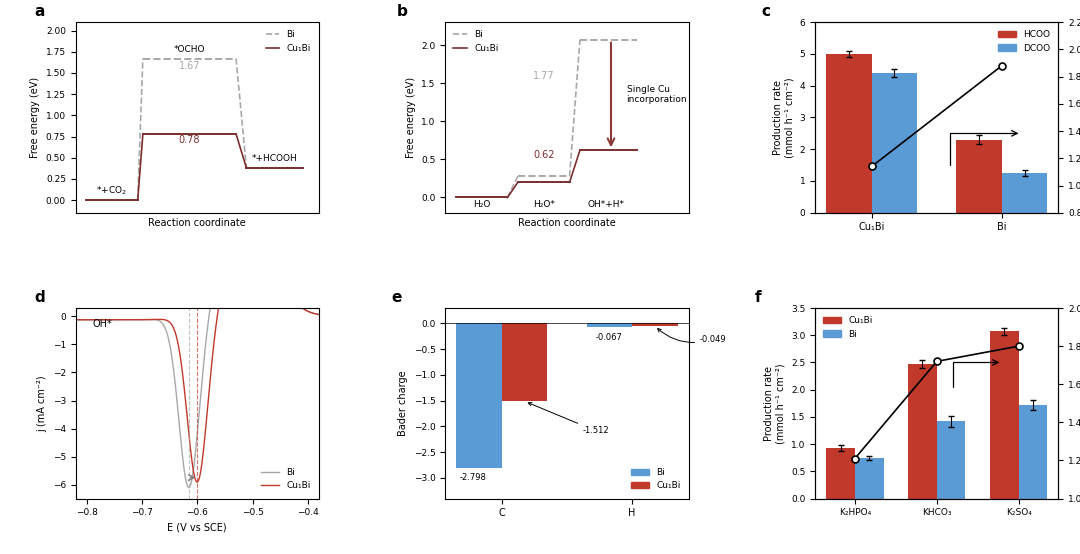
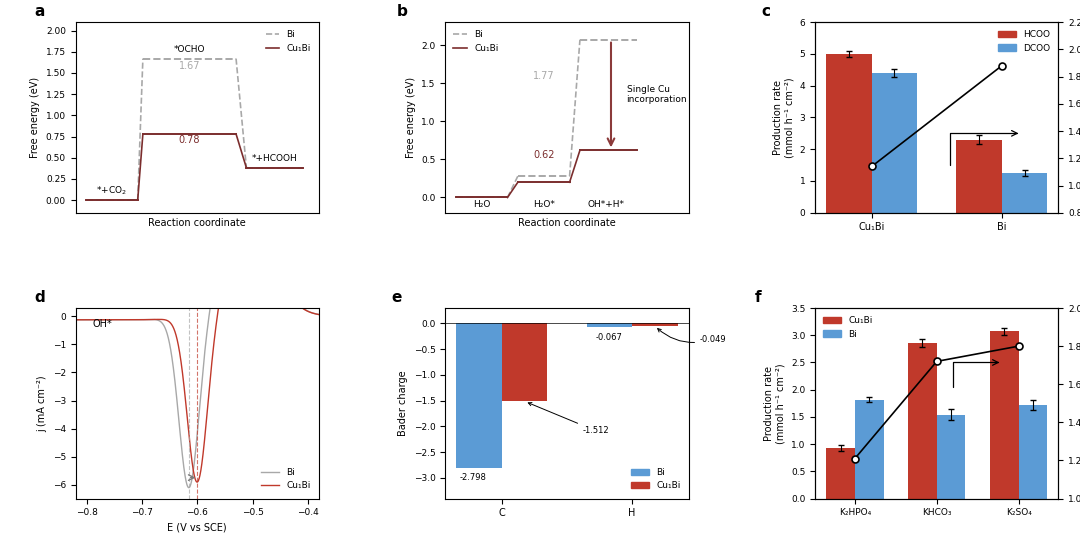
Bi/K₂HPO₄: 0.75 -> 1.82
Cu₁Bi/KHCO₃: 2.47 -> 2.86
Bi/KHCO₃: 1.42 -> 1.54
